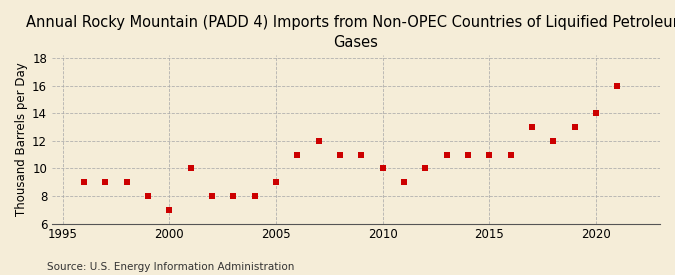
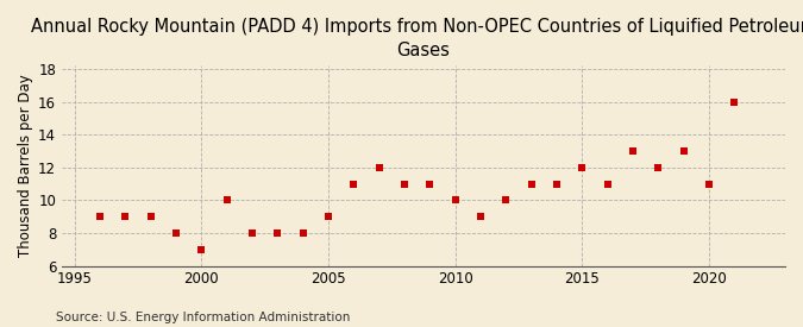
2015: 11 -> 12
2020: 14 -> 11
